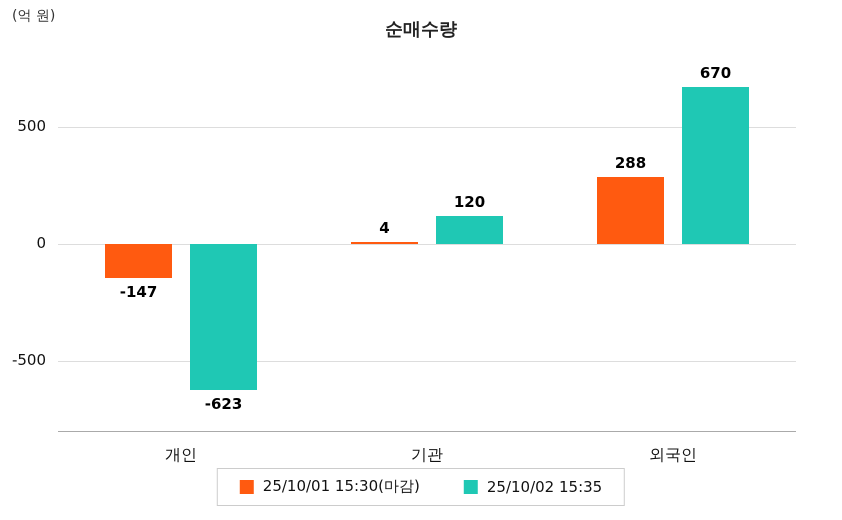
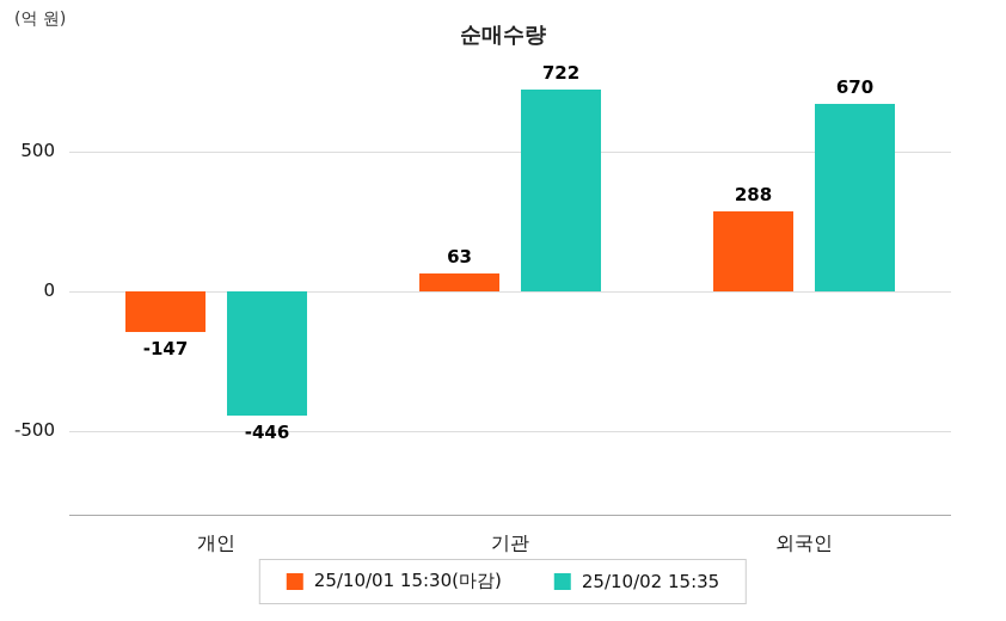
25/10/02 15:35/개인: -623 -> -446
25/10/01 15:30(마감)/기관: 4 -> 63
25/10/02 15:35/기관: 120 -> 722
